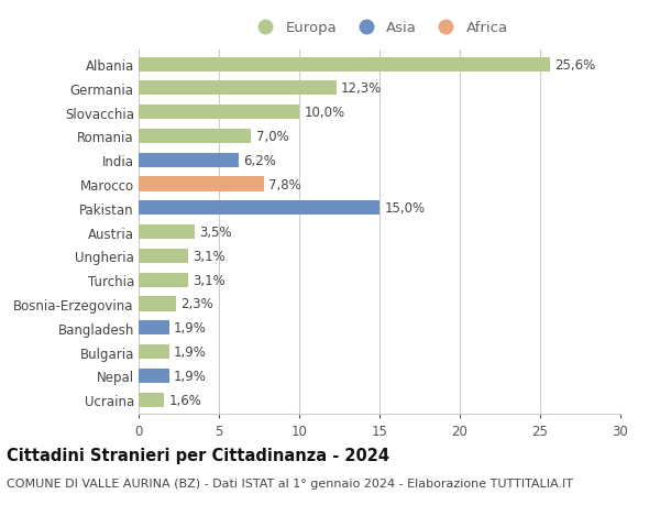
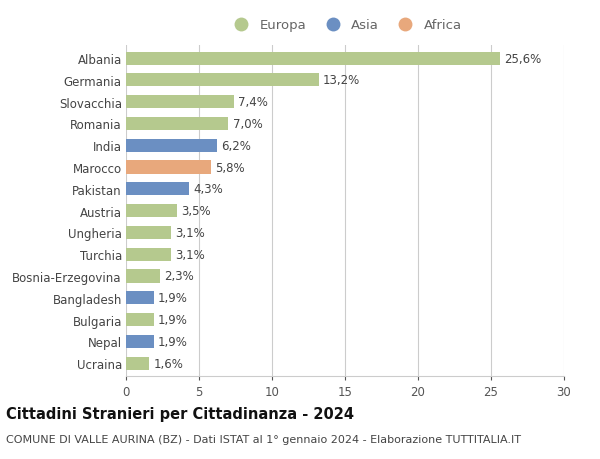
Germania: 12,3% -> 13,2%
Slovacchia: 10,0% -> 7,4%
Marocco: 7,8% -> 5,8%
Pakistan: 15,0% -> 4,3%
